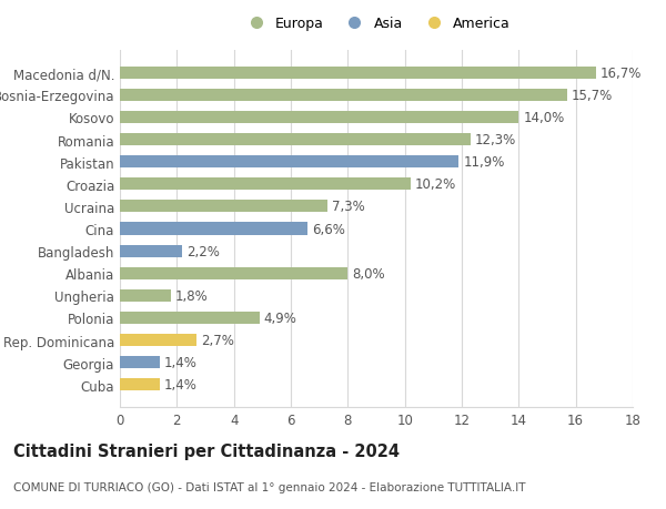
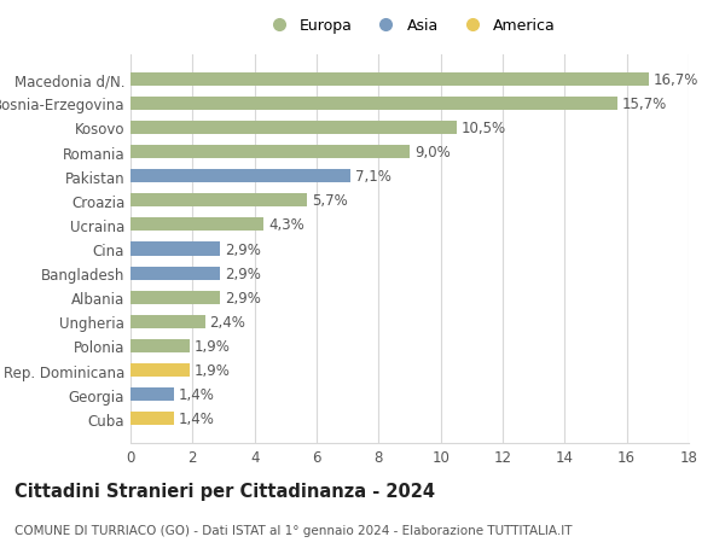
Kosovo: 14,0% -> 10,5%
Romania: 12,3% -> 9,0%
Pakistan: 11,9% -> 7,1%
Croazia: 10,2% -> 5,7%
Ucraina: 7,3% -> 4,3%
Cina: 6,6% -> 2,9%
Bangladesh: 2,2% -> 2,9%
Albania: 8,0% -> 2,9%
Ungheria: 1,8% -> 2,4%
Polonia: 4,9% -> 1,9%
Rep. Dominicana: 2,7% -> 1,9%
